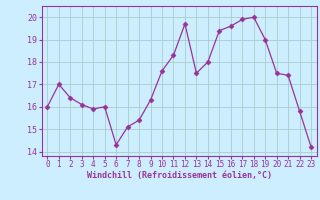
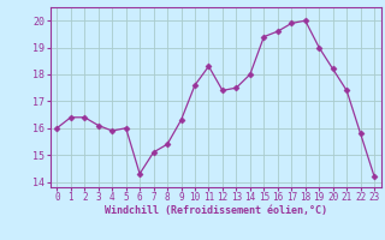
1: 17.0 -> 16.4
12: 19.7 -> 17.4
20: 17.5 -> 18.2
